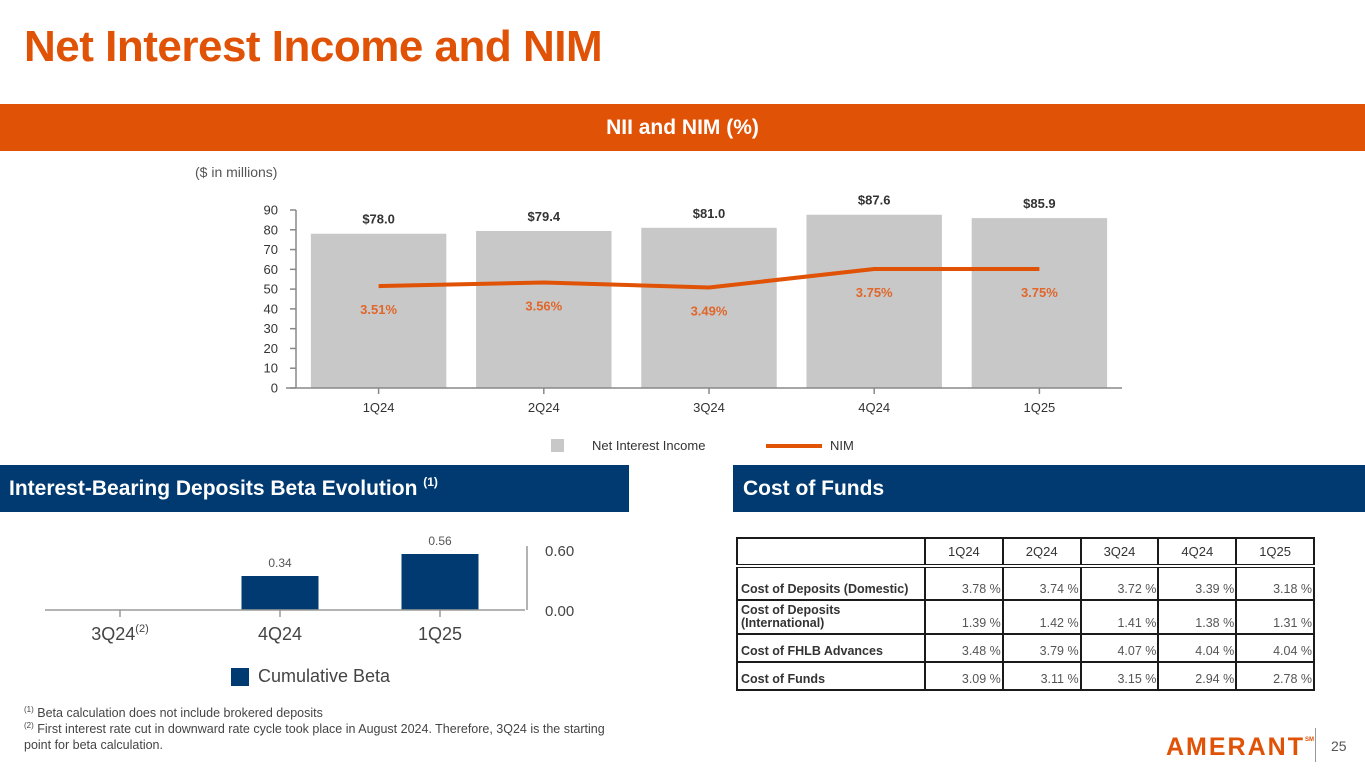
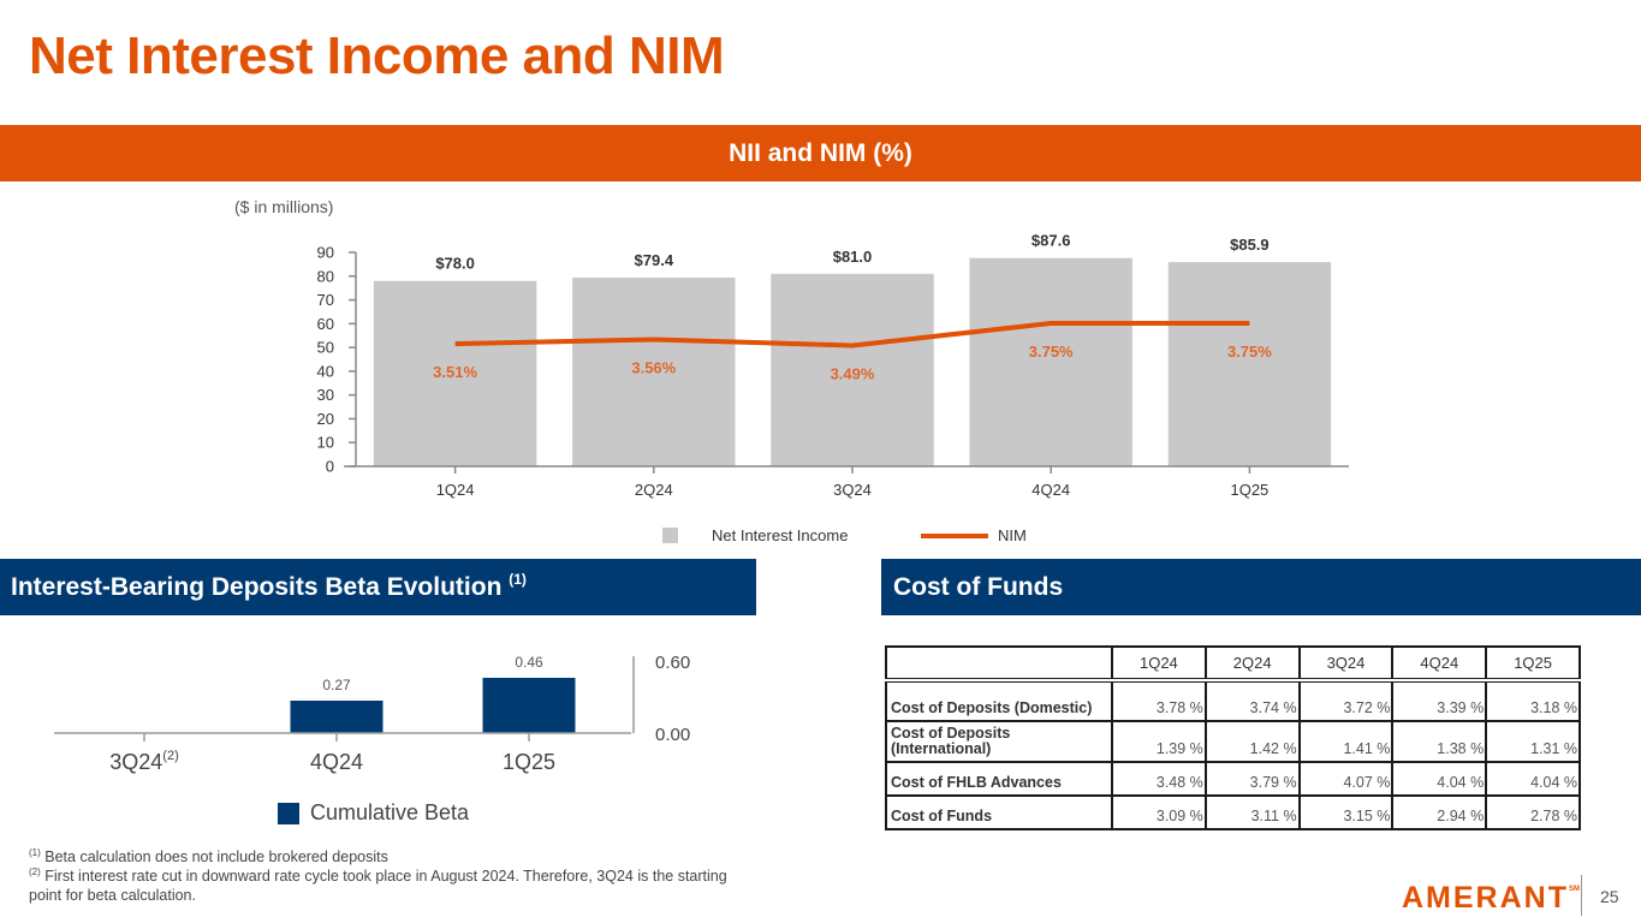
Interest-Bearing Deposits Beta Evolution/4Q24: 0.34 -> 0.27
Interest-Bearing Deposits Beta Evolution/1Q25: 0.56 -> 0.46
